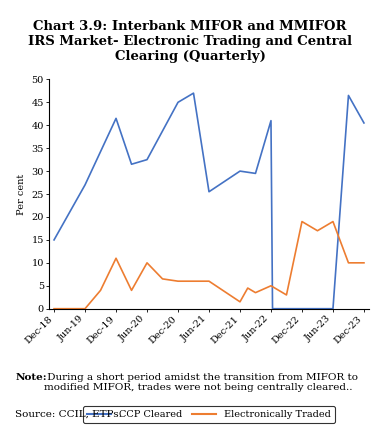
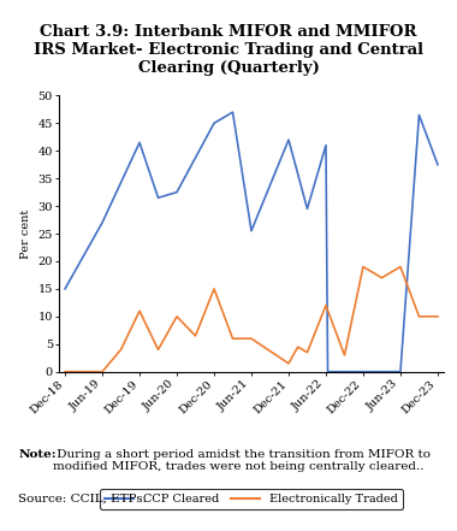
Electronically Traded/Dec-20: 6.0 -> 15.0
CCP Cleared/Dec-21: 30.0 -> 42.0
Electronically Traded/Jun-22: 5.0 -> 12.0
CCP Cleared/Dec-23: 40.5 -> 37.5
